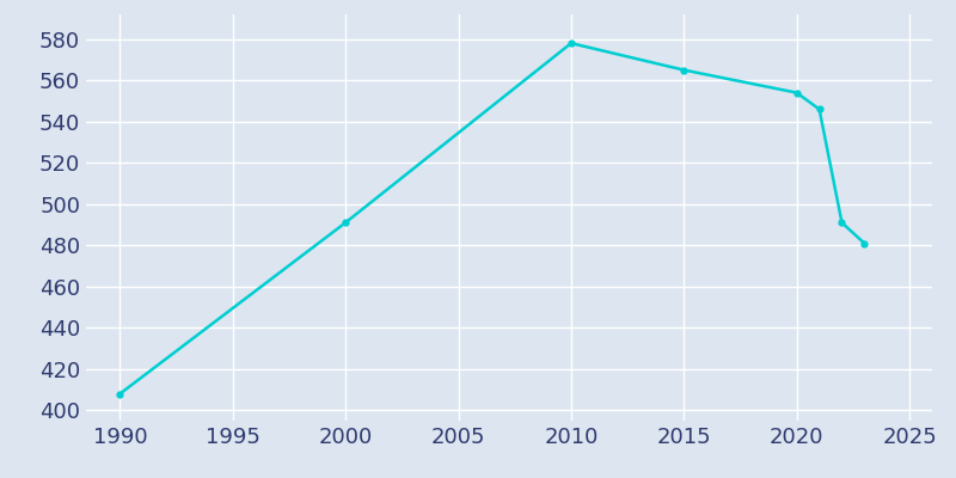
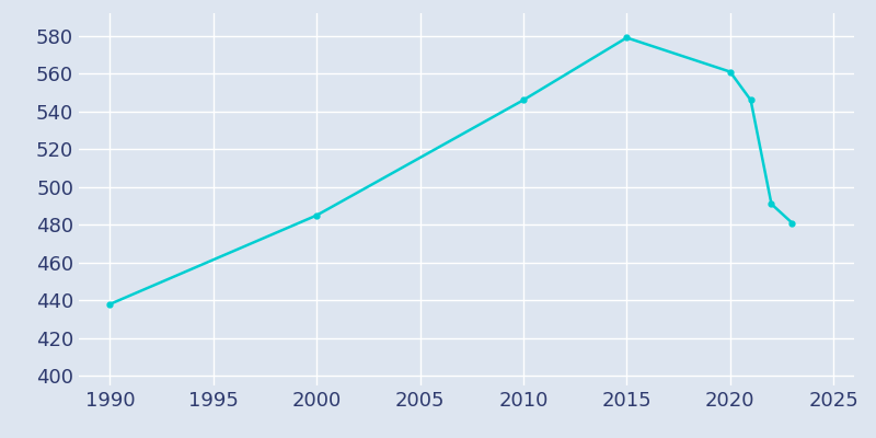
1990: 408 -> 438
2000: 491 -> 485
2010: 578 -> 546
2015: 565 -> 579
2020: 554 -> 561
